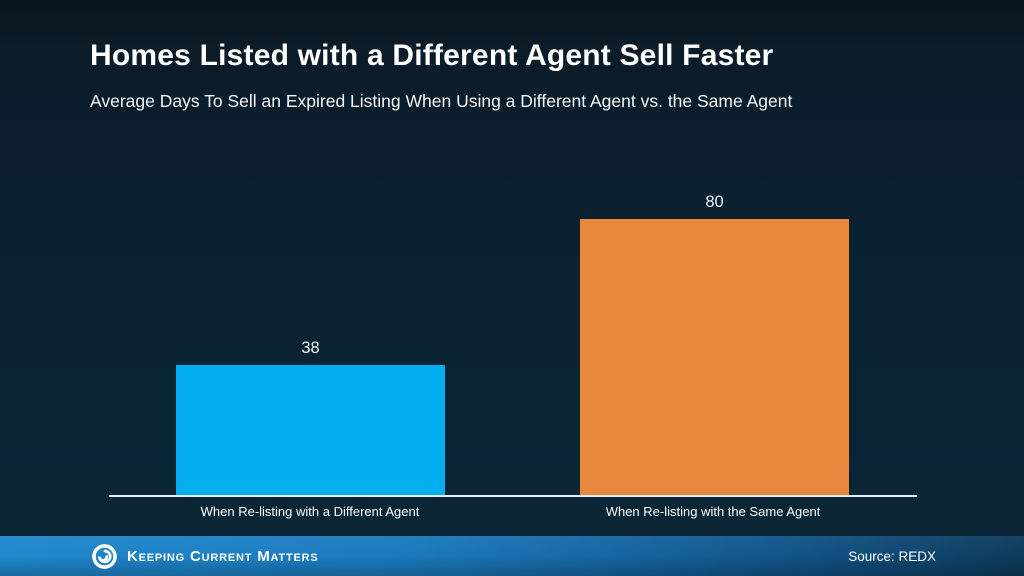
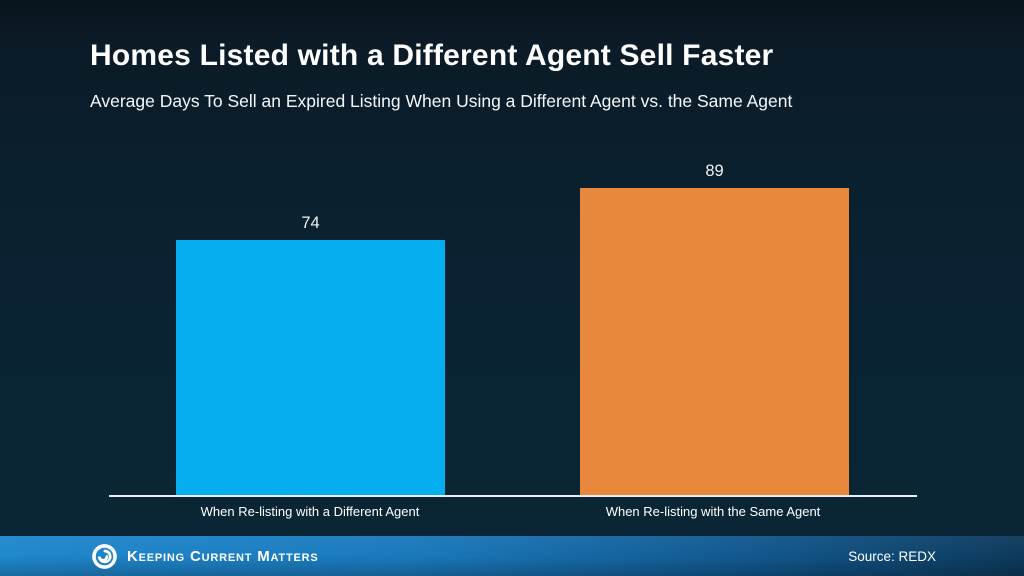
When Re-listing with a Different Agent: 38 -> 74
When Re-listing with the Same Agent: 80 -> 89
